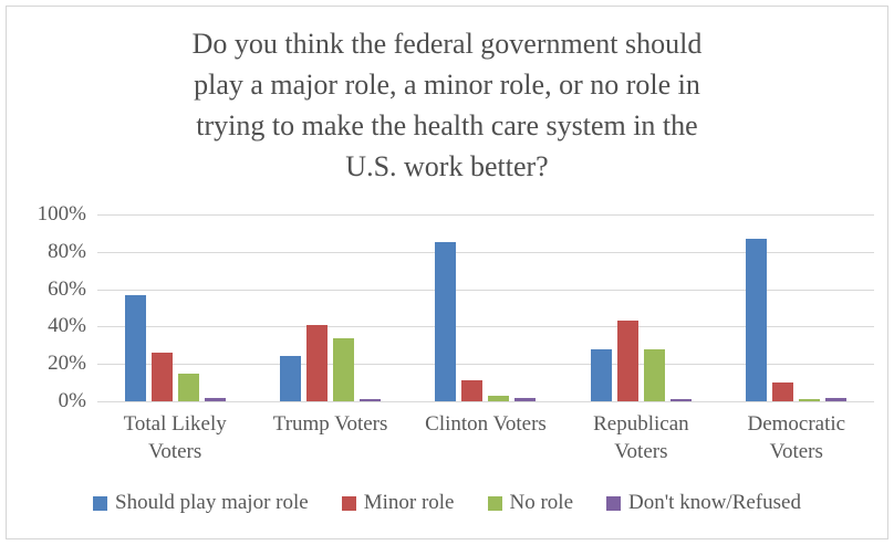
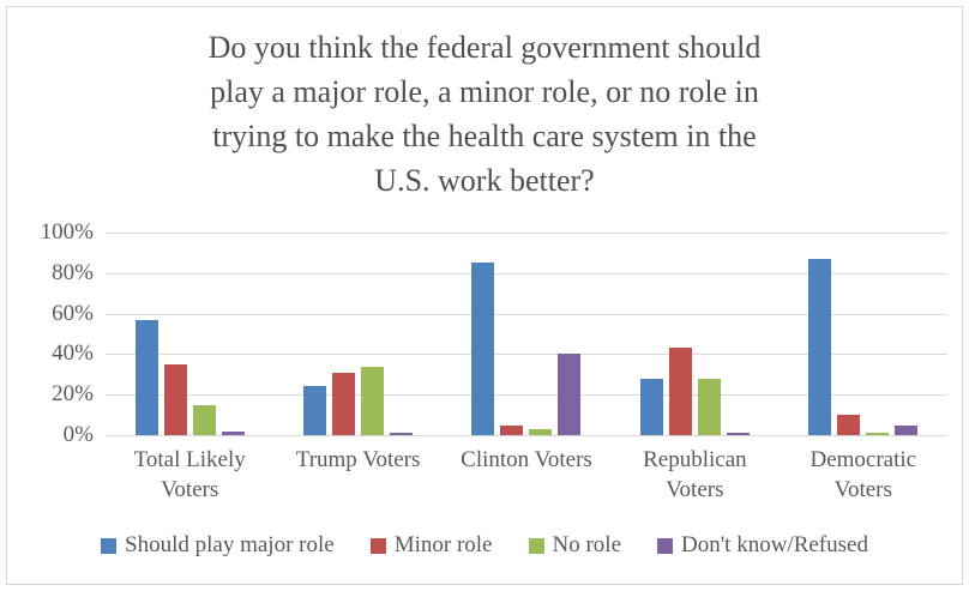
Minor role/Total Likely Voters: 26% -> 35%
Minor role/Trump Voters: 41% -> 31%
Minor role/Clinton Voters: 11% -> 5%
Don't know/Refused/Clinton Voters: 2% -> 40%
Don't know/Refused/Democratic Voters: 2% -> 5%
